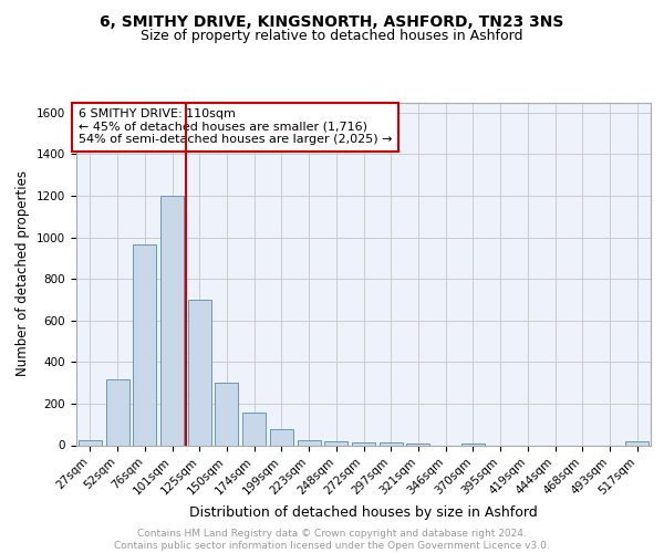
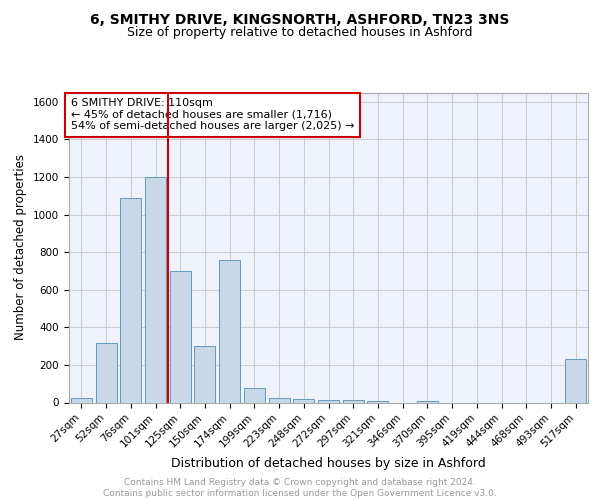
76sqm: 960 -> 1090
174sqm: 160 -> 760
517sqm: 20 -> 230
